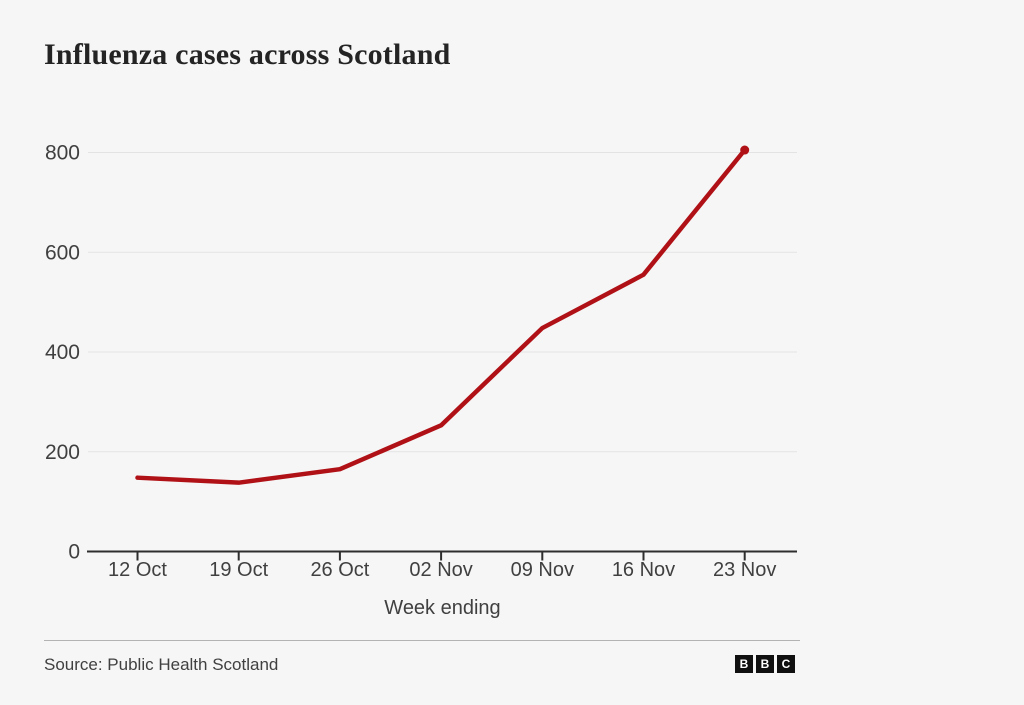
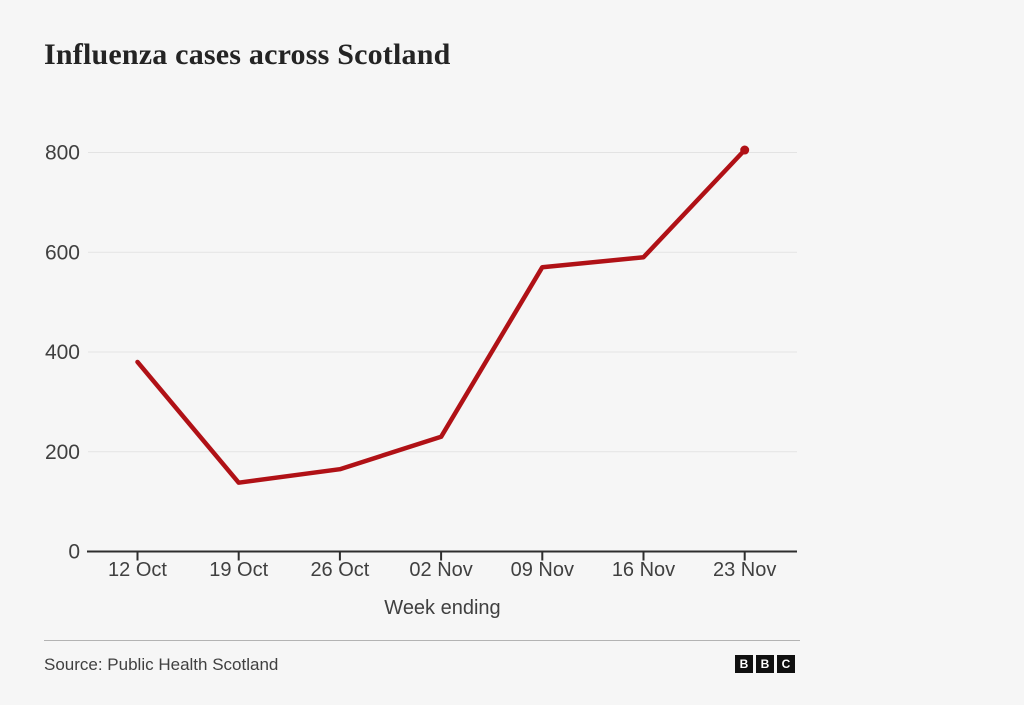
12 Oct: 150 -> 380
02 Nov: 250 -> 230
09 Nov: 450 -> 570
16 Nov: 560 -> 590
